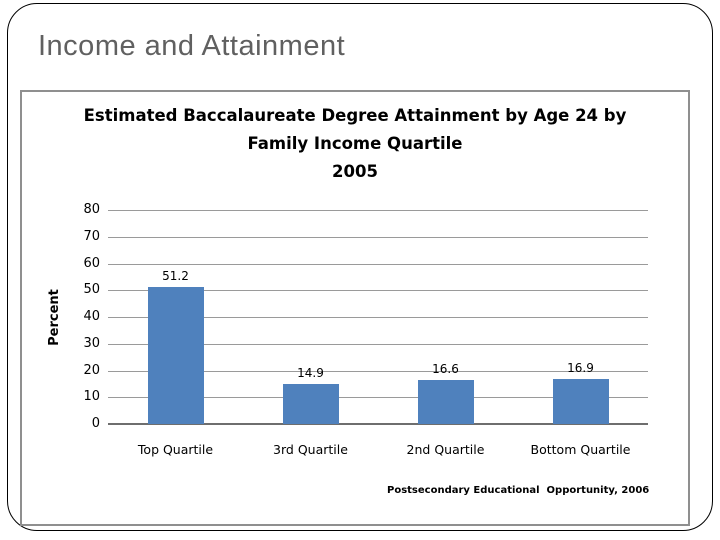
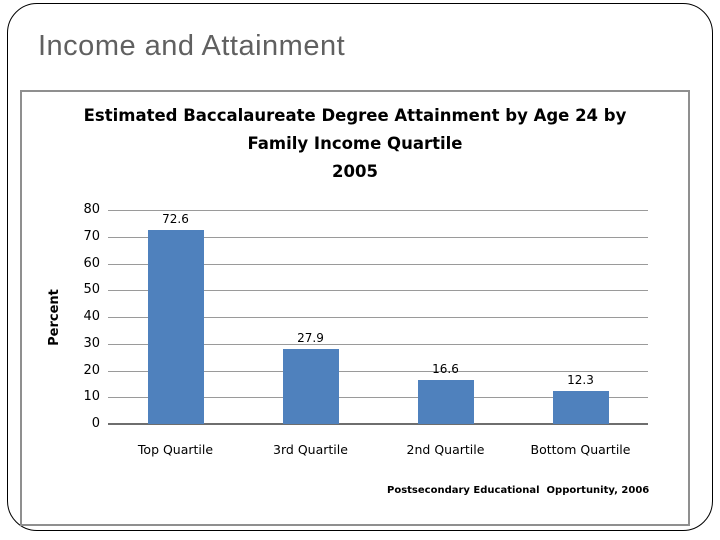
Top Quartile: 51.2 -> 72.6
3rd Quartile: 14.9 -> 27.9
Bottom Quartile: 16.9 -> 12.3
